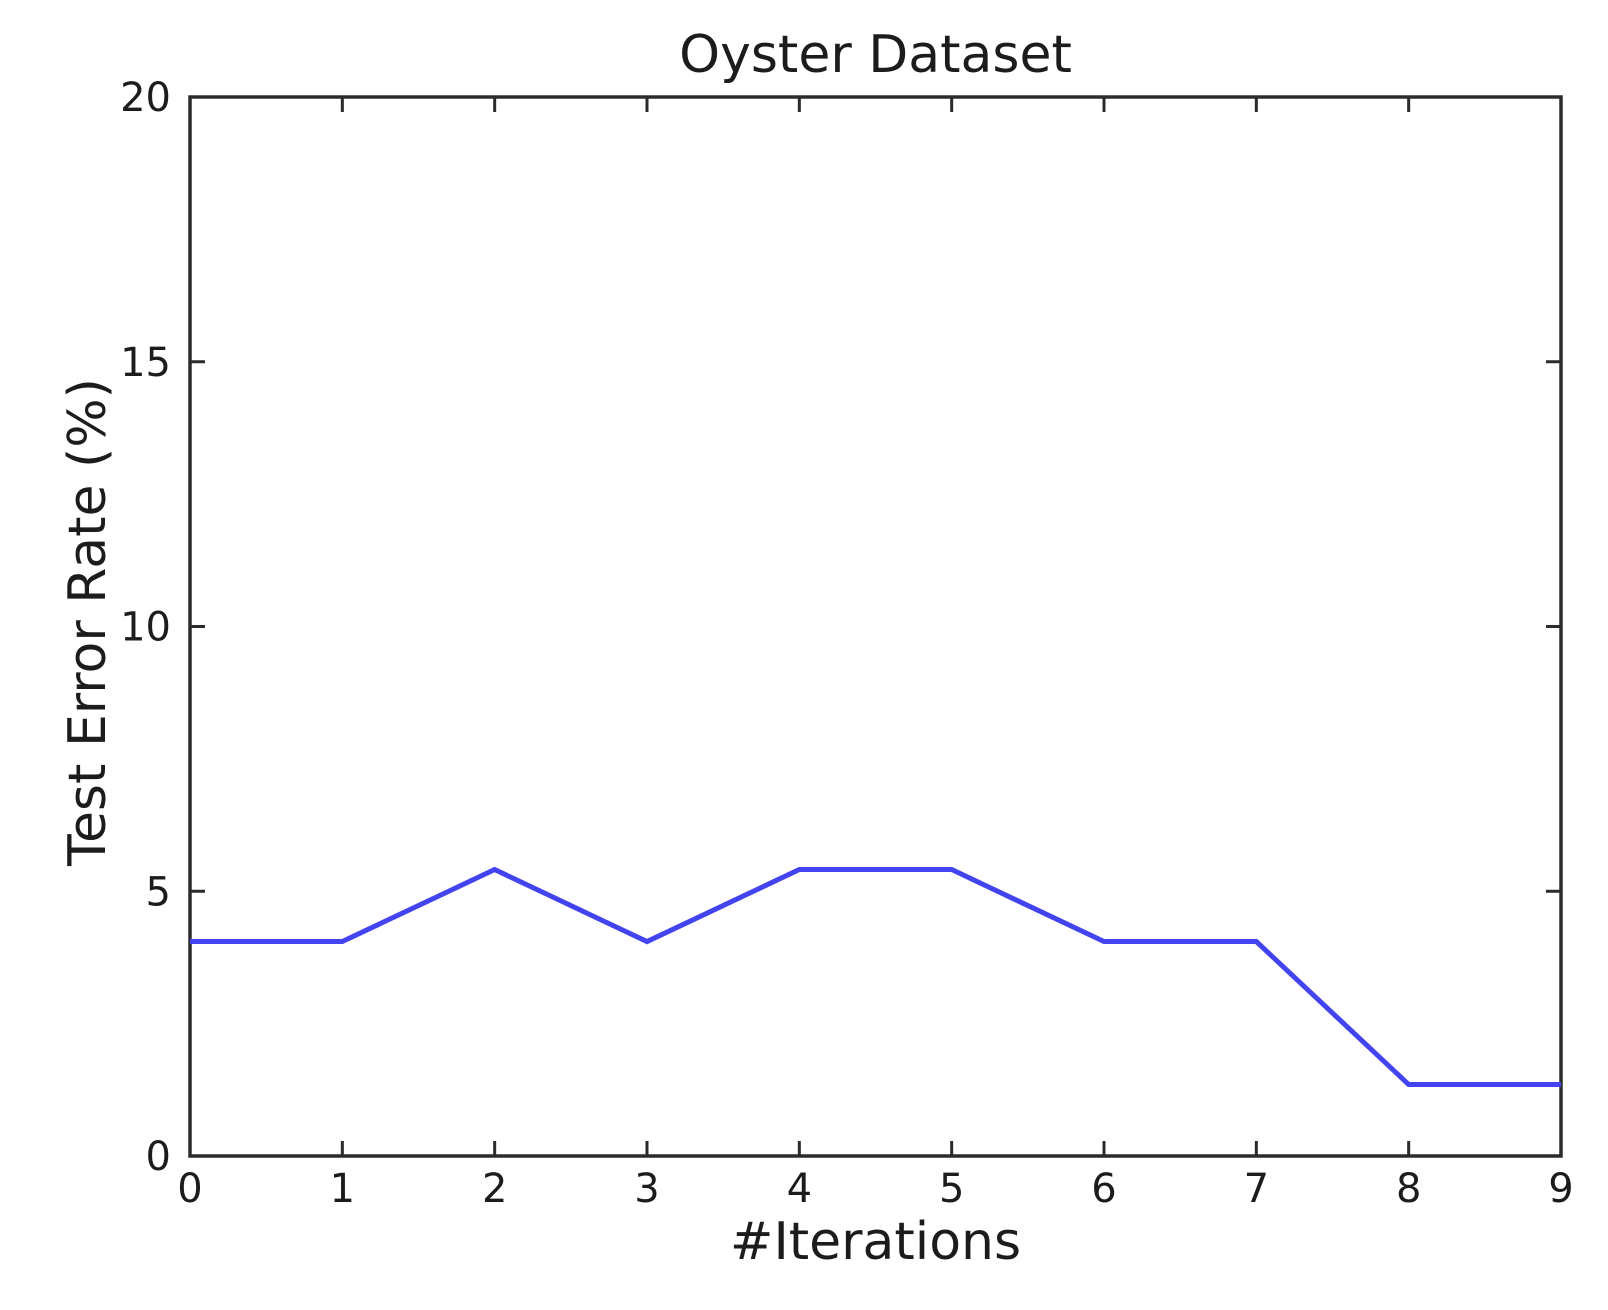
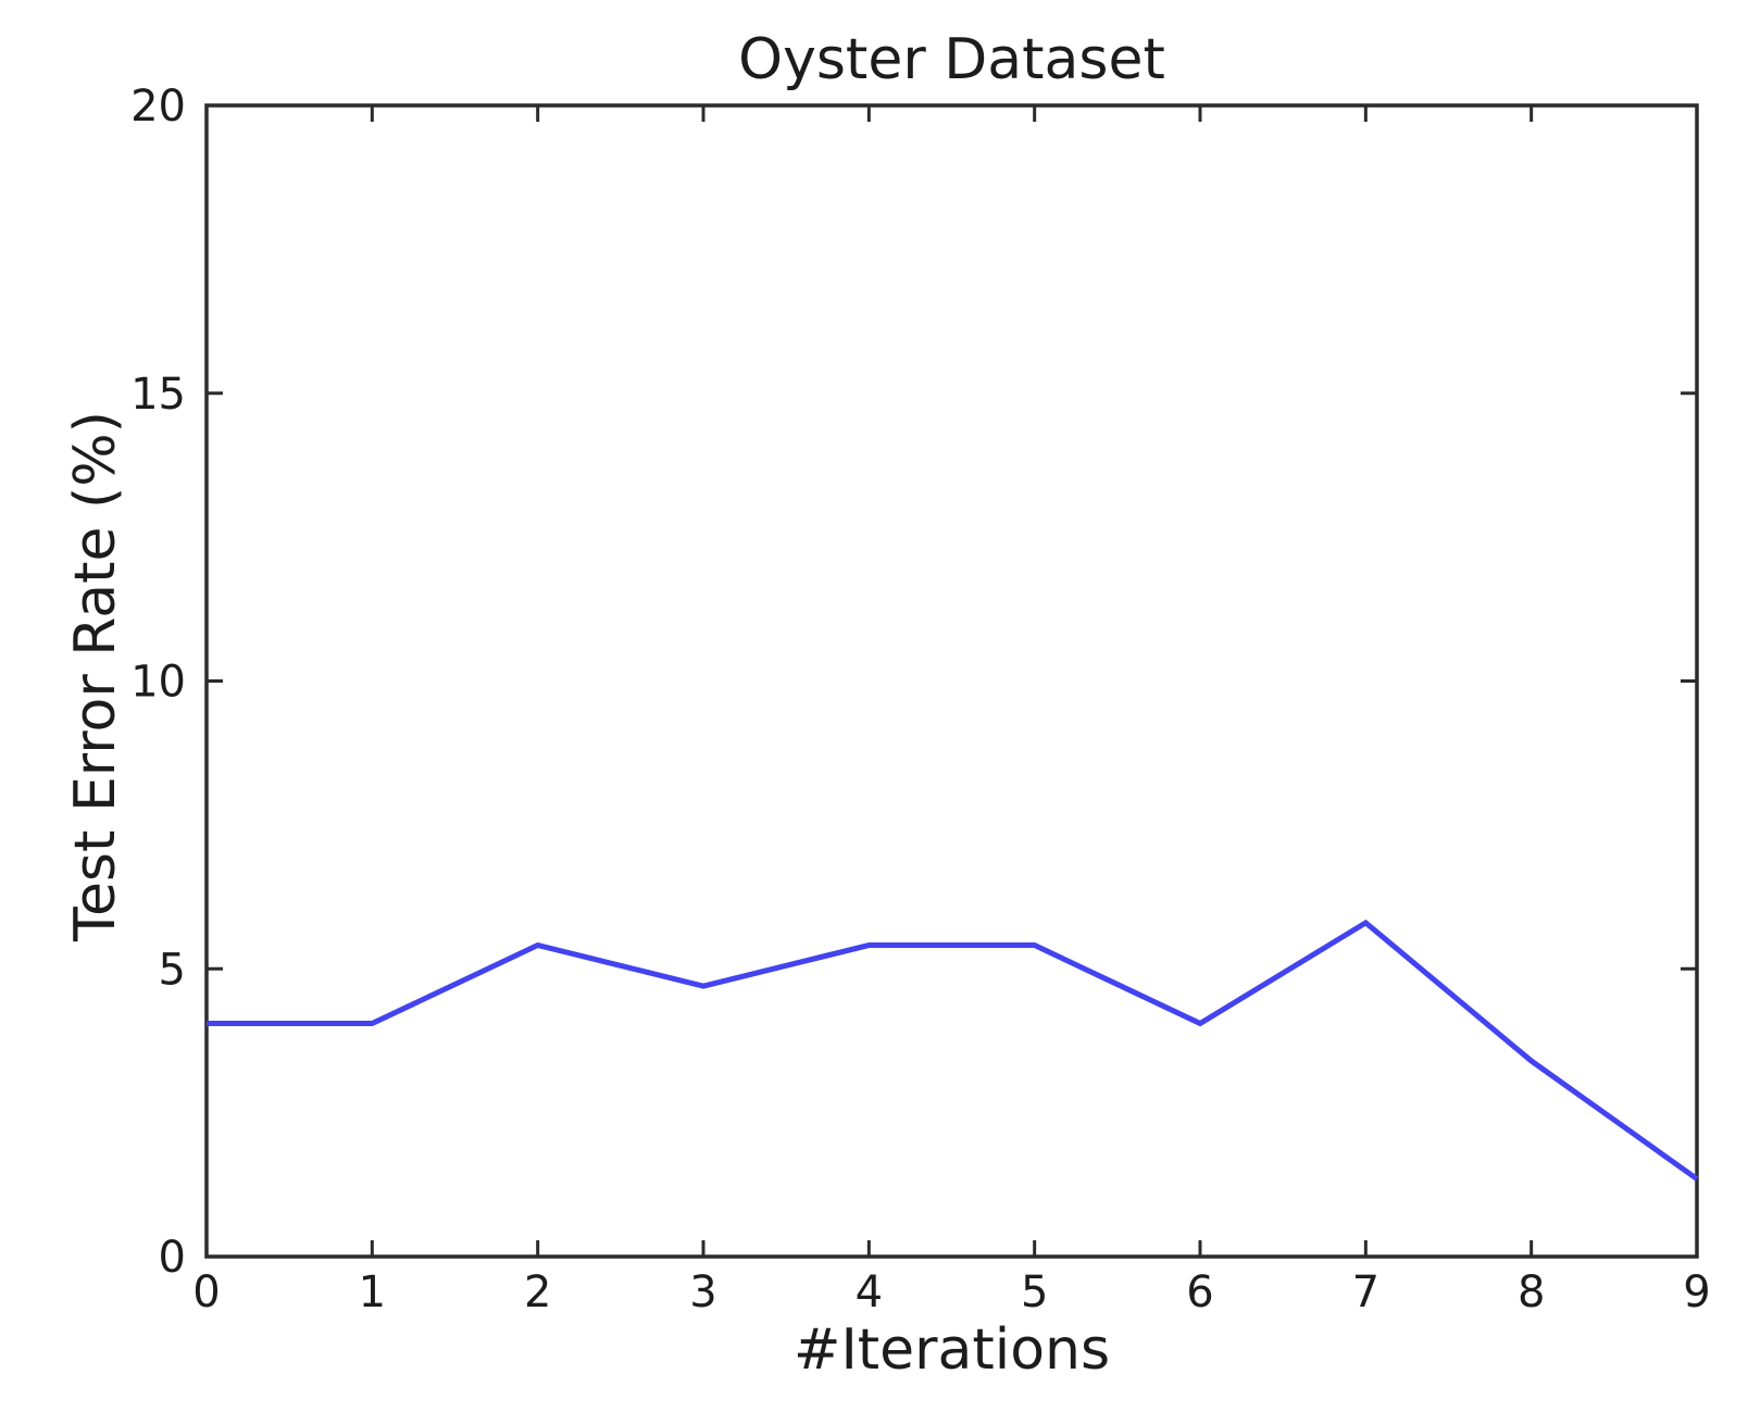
3: 4.0 -> 4.7
7: 4.0 -> 5.8
8: 1.4 -> 3.4
